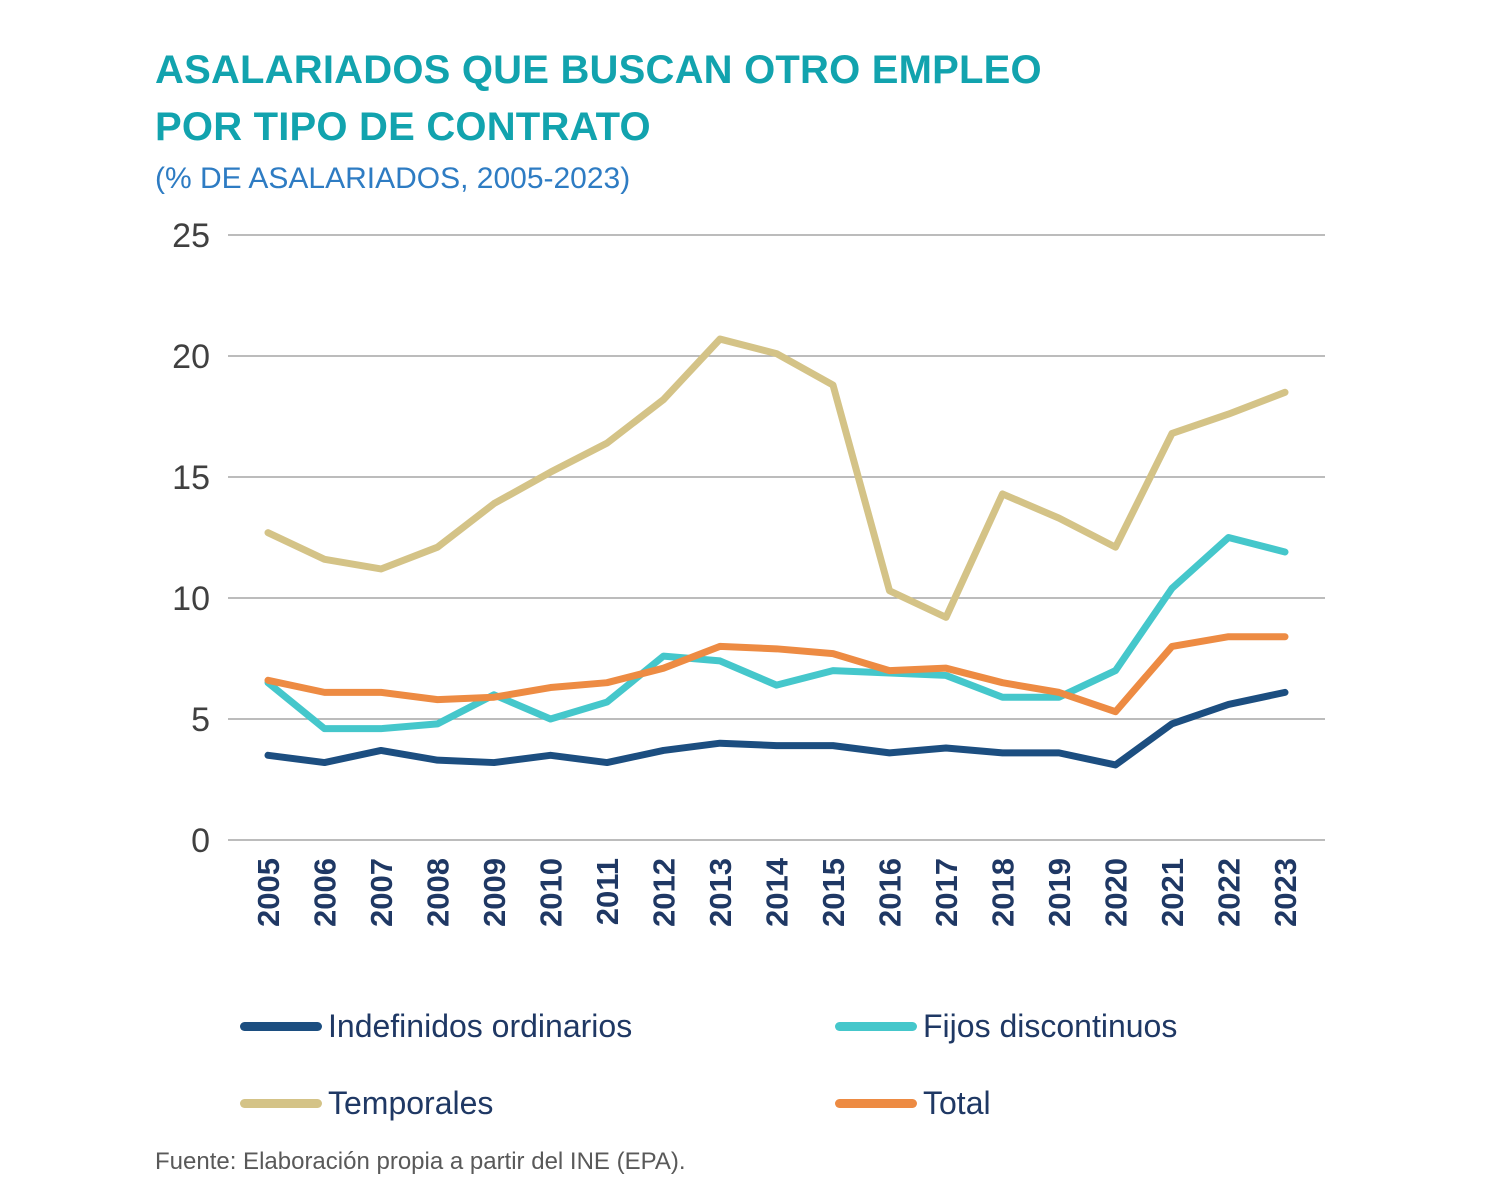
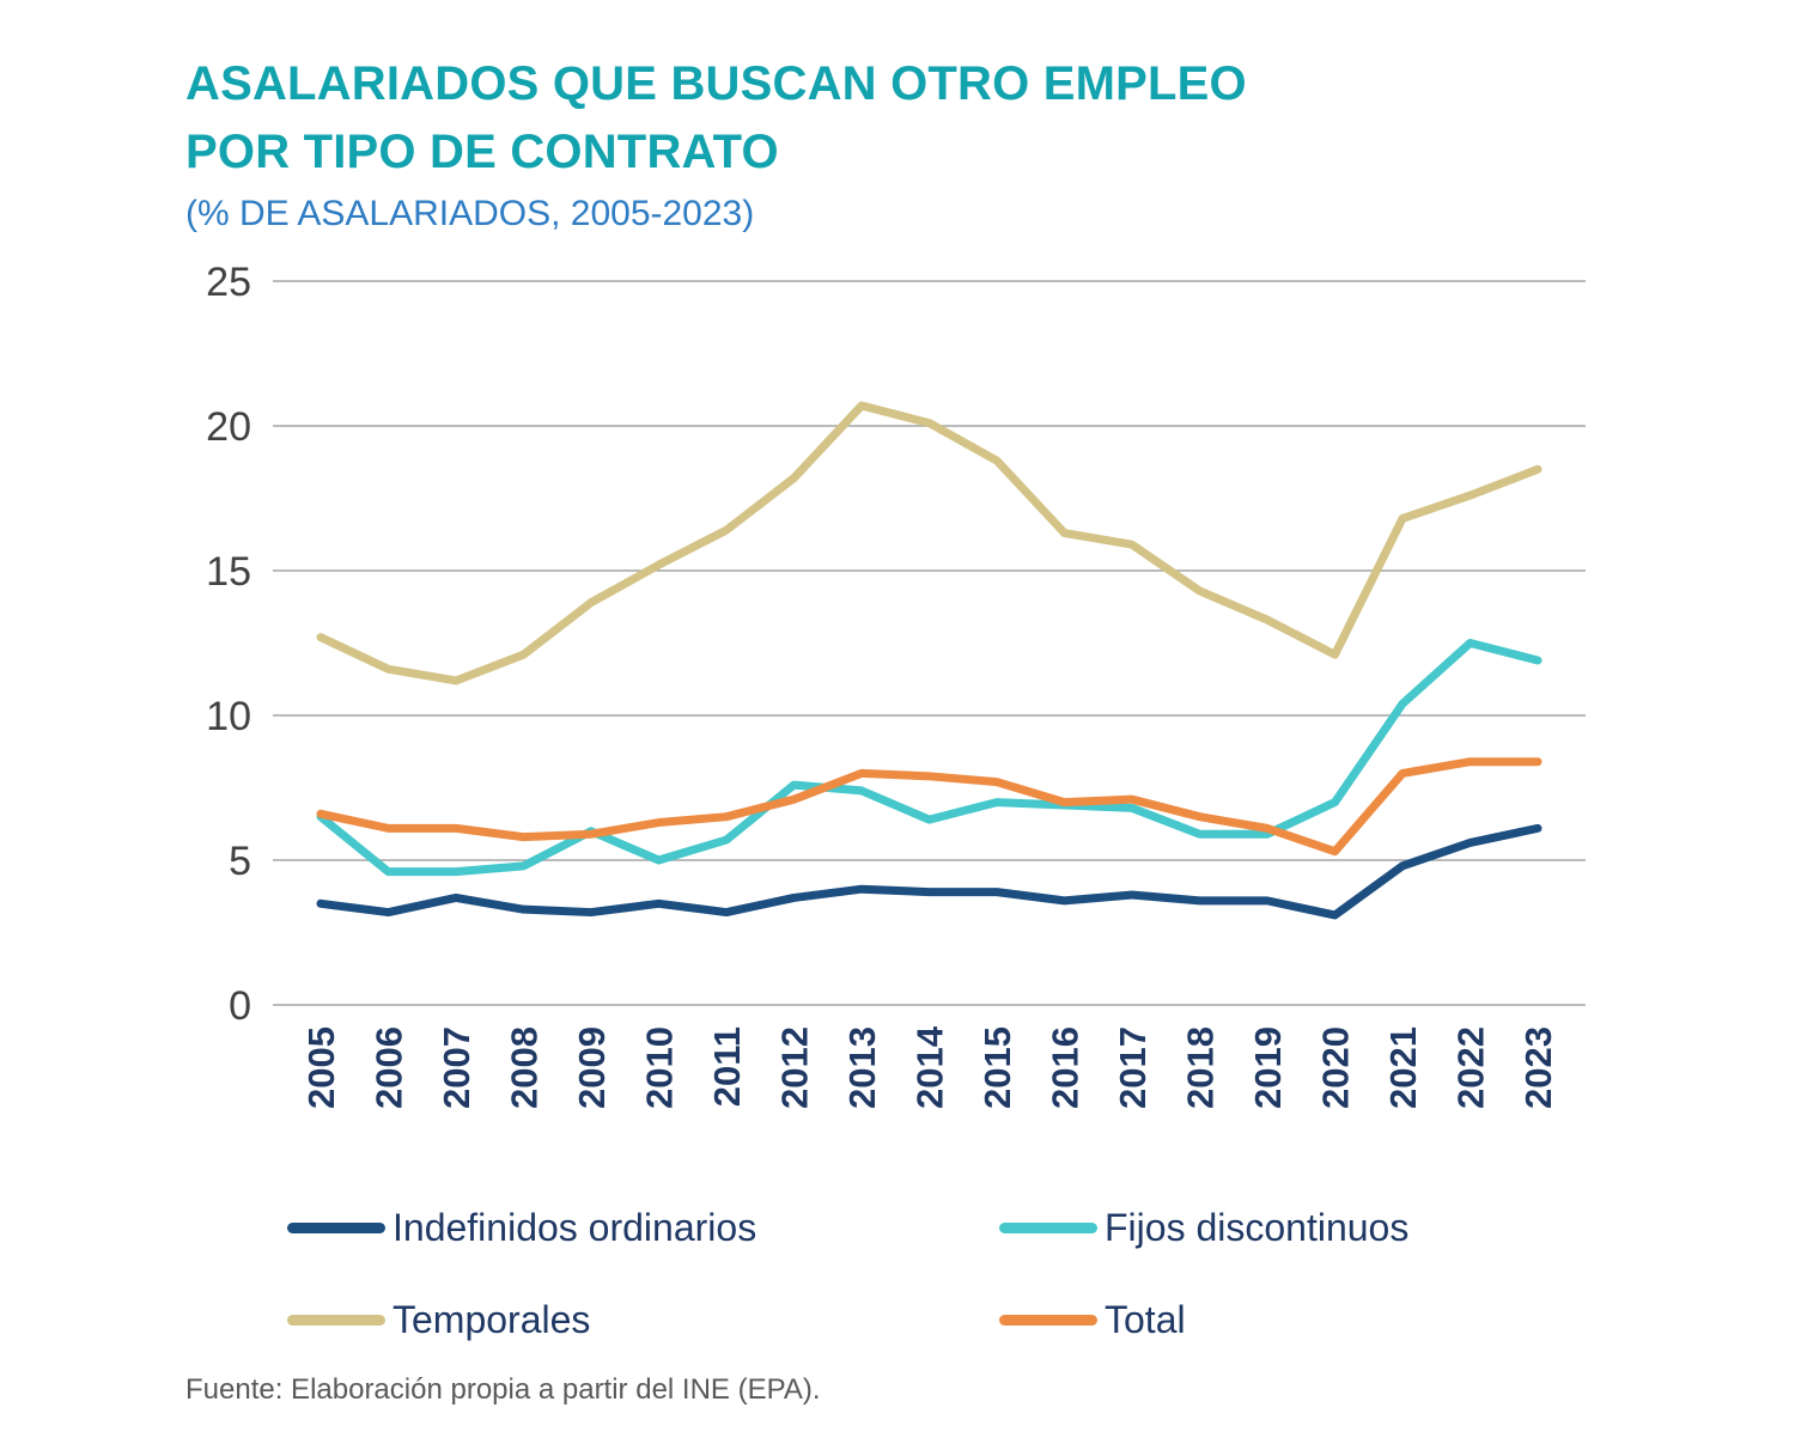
Temporales/2016: 10.3 -> 16.3
Temporales/2017: 9.2 -> 15.9
